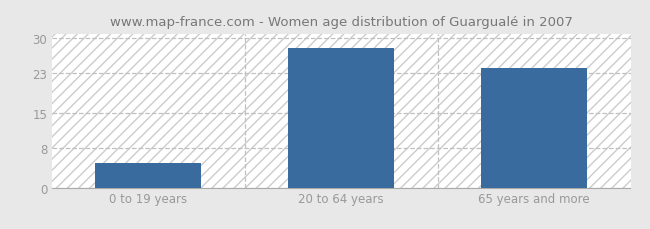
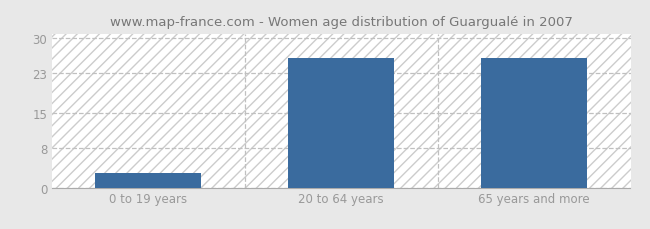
0 to 19 years: 5 -> 3
20 to 64 years: 28 -> 26
65 years and more: 24 -> 26
